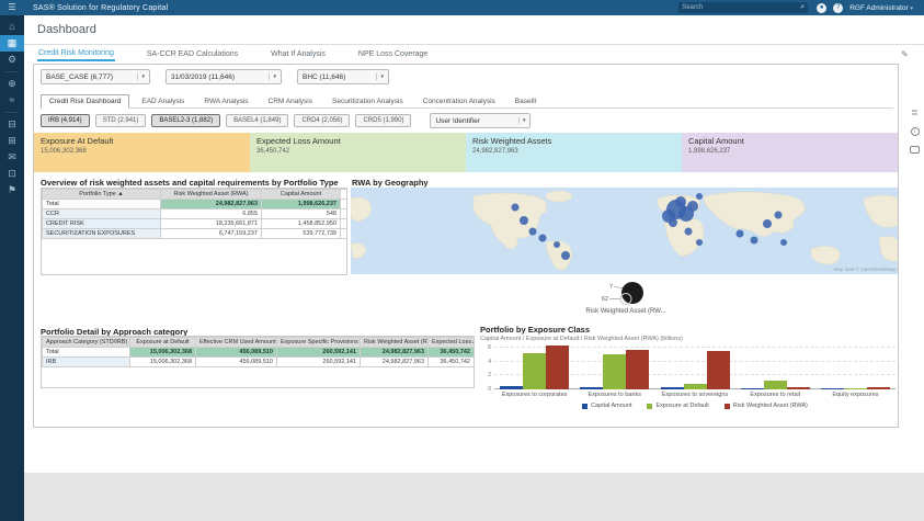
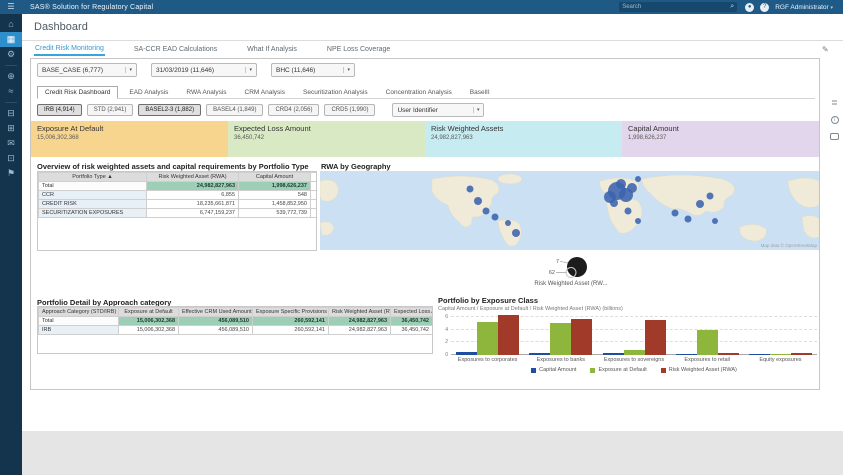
Exposure at Default/Exposures to retail: 1 -> 4
